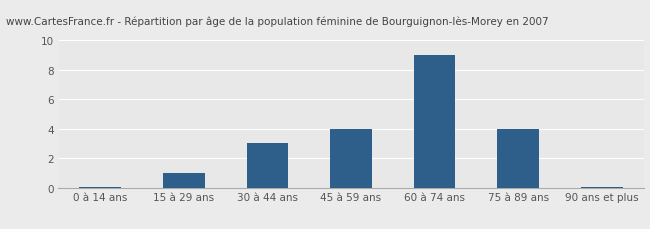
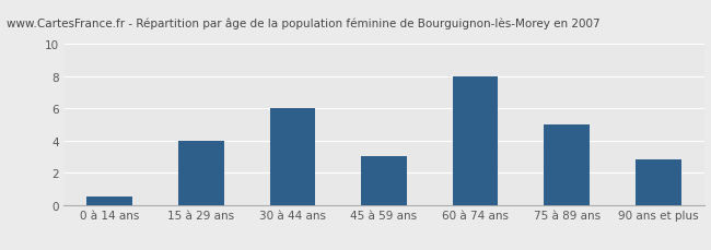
0 à 14 ans: 0.1 -> 0.5
15 à 29 ans: 1.0 -> 4.0
30 à 44 ans: 3.0 -> 6.0
45 à 59 ans: 4.0 -> 3.0
60 à 74 ans: 9.0 -> 8.0
75 à 89 ans: 4.0 -> 5.0
90 ans et plus: 0.1 -> 2.8
